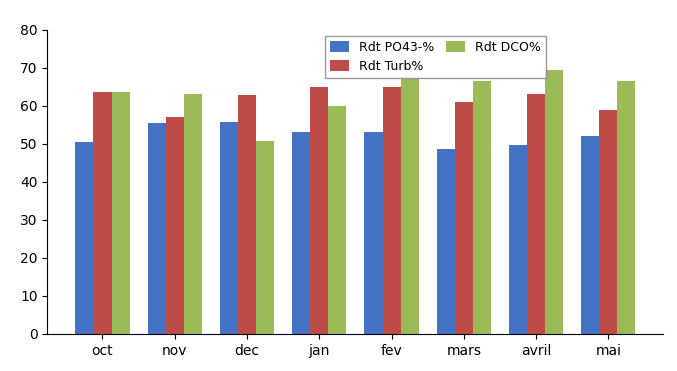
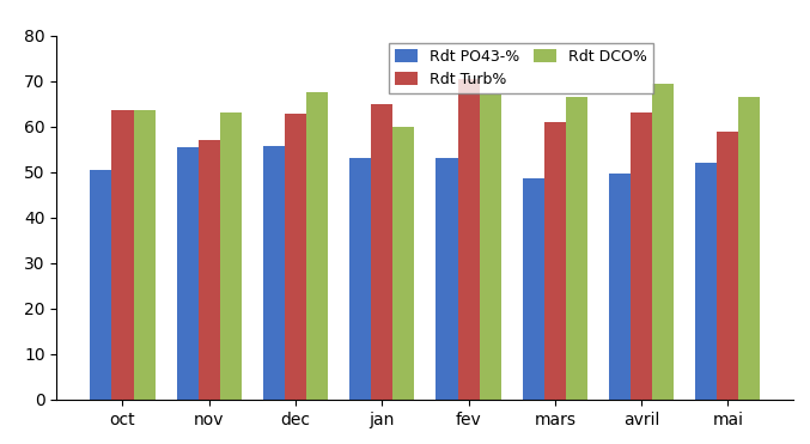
Rdt DCO%/dec: 50.8 -> 67.5
Rdt Turb%/fev: 65.0 -> 70.5
